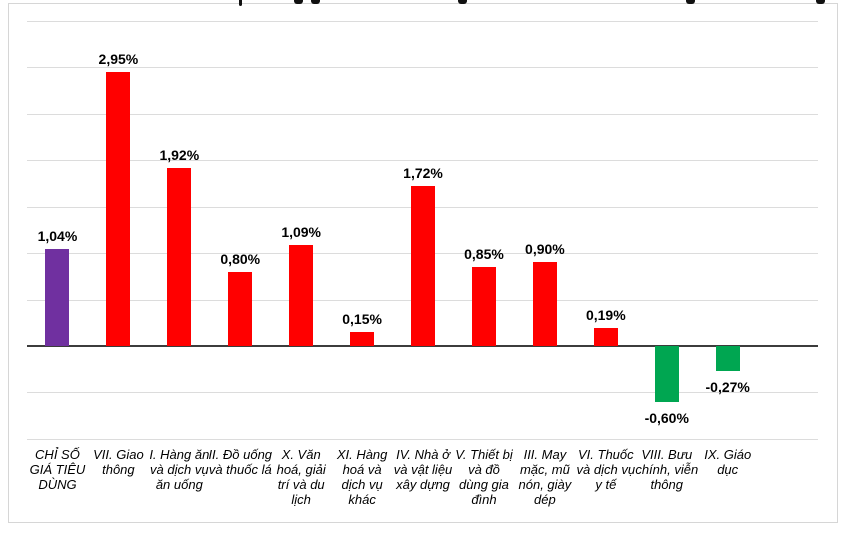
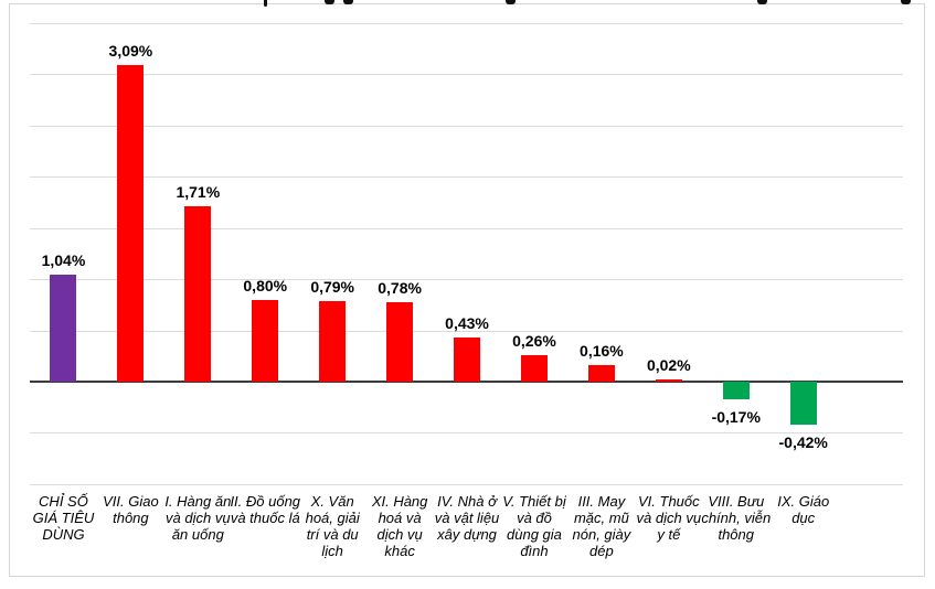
VII. Giao thông: 2,95% -> 3,09%
I. Hàng ăn và dịch vụ ăn uống: 1,92% -> 1,71%
X. Văn hoá, giải trí và du lịch: 1,09% -> 0,79%
XI. Hàng hoá và dịch vụ khác: 0,15% -> 0,78%
IV. Nhà ở và vật liệu xây dựng: 1,72% -> 0,43%
V. Thiết bị và đồ dùng gia đình: 0,85% -> 0,26%
III. May mặc, mũ nón, giày dép: 0,90% -> 0,16%
VI. Thuốc và dịch vụ y tế: 0,19% -> 0,02%
VIII. Bưu chính, viễn thông: -0,60% -> -0,17%
IX. Giáo dục: -0,27% -> -0,42%
